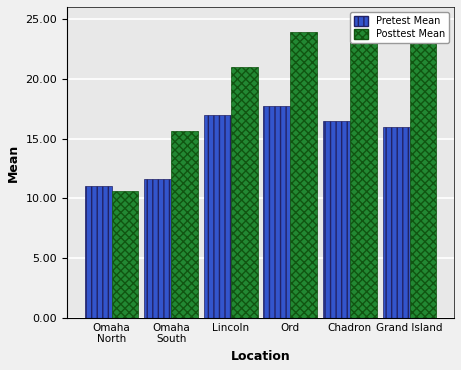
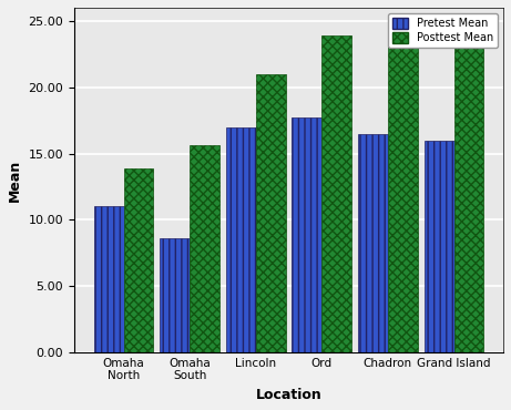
Posttest Mean/Omaha North: 10.6 -> 13.9
Pretest Mean/Omaha South: 11.6 -> 8.6
